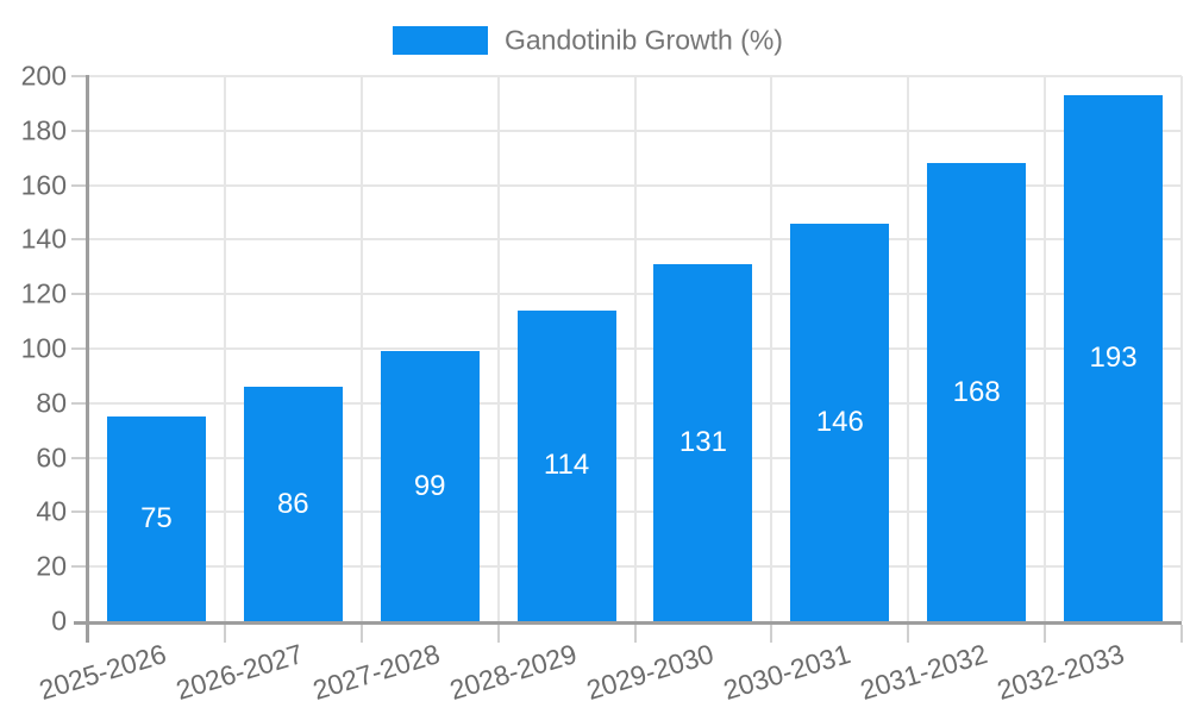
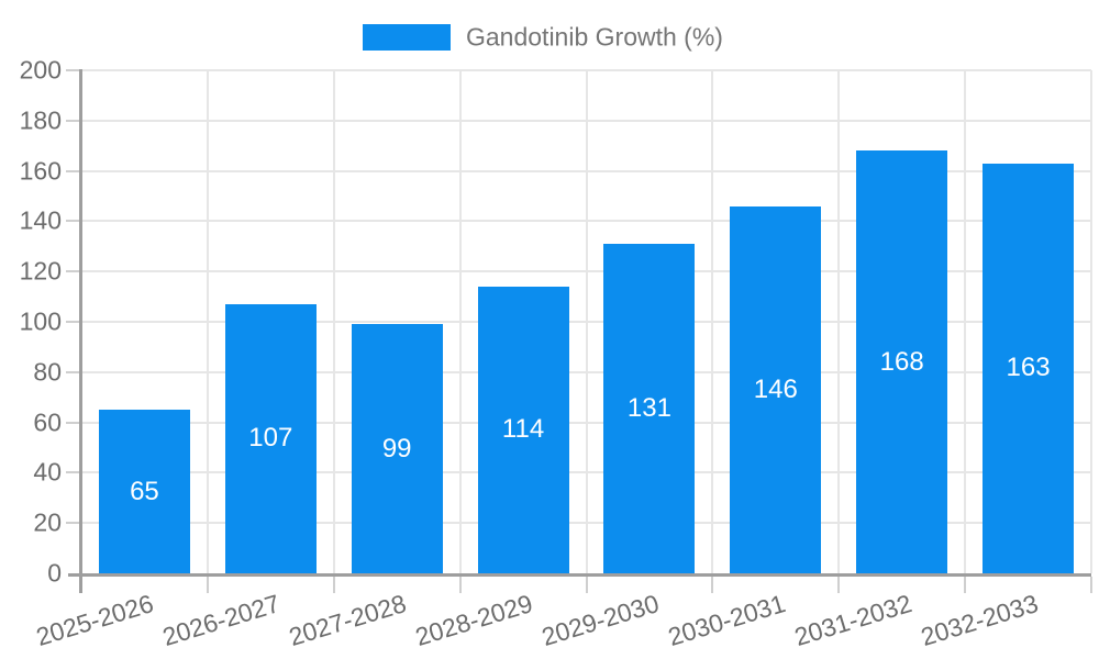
2025-2026: 75 -> 65
2026-2027: 86 -> 107
2032-2033: 193 -> 163
